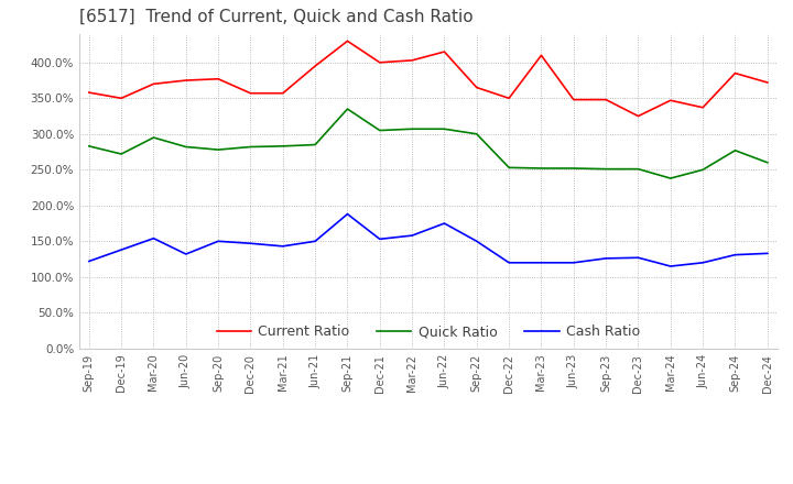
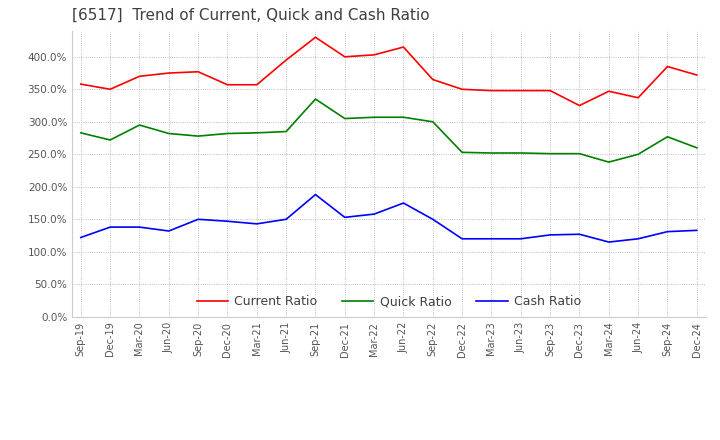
Cash Ratio/Mar-20: 154% -> 138%
Current Ratio/Mar-23: 410% -> 348%
